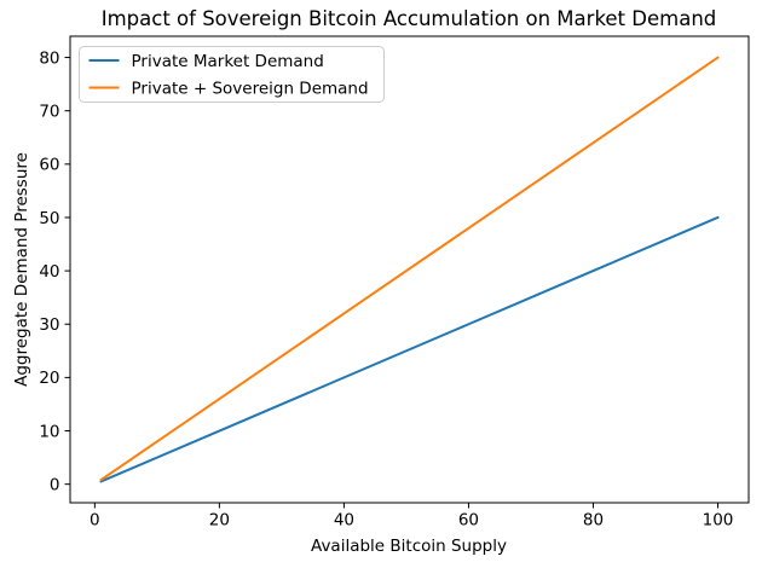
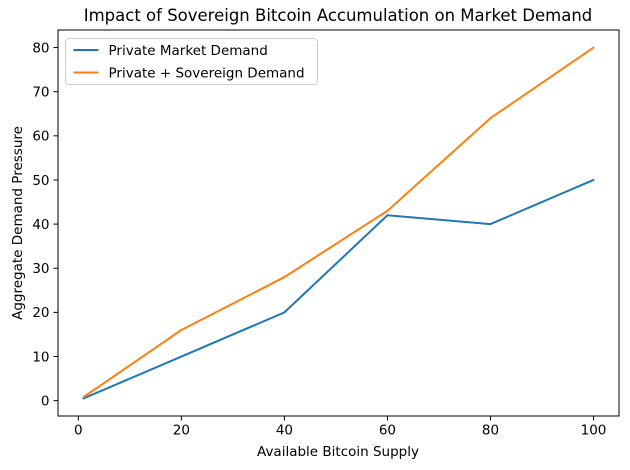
Private + Sovereign Demand/40: 32 -> 28
Private Market Demand/60: 30 -> 42
Private + Sovereign Demand/60: 48 -> 43
